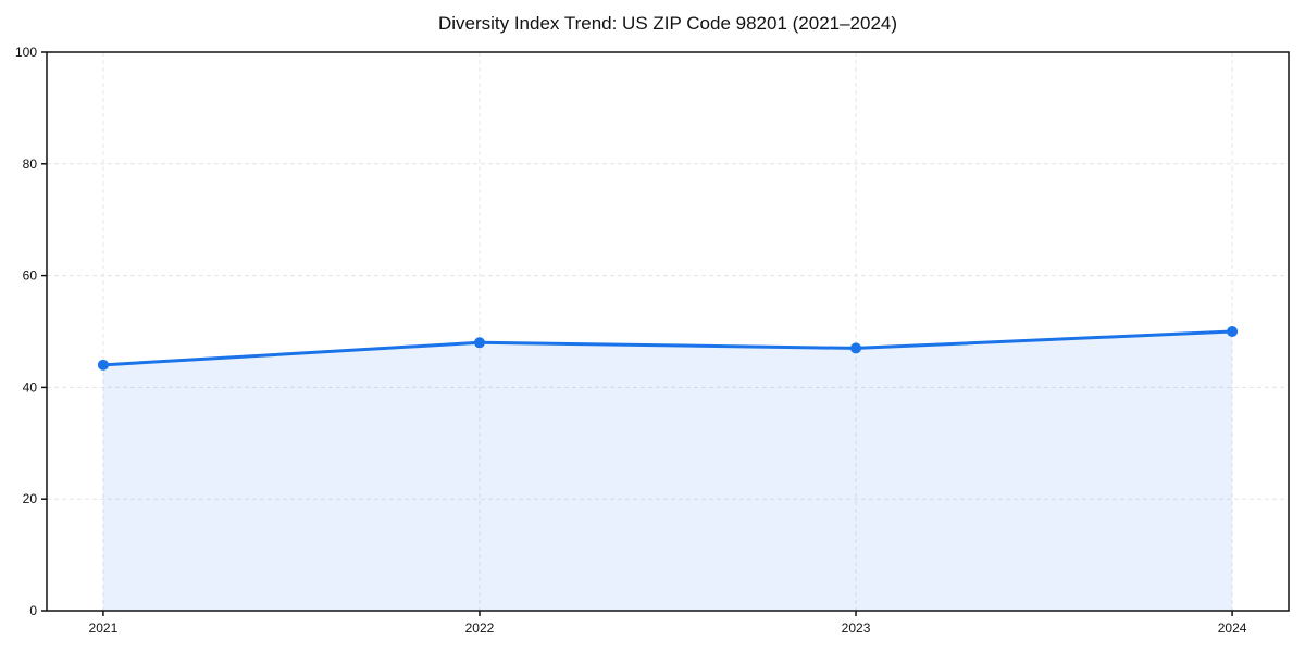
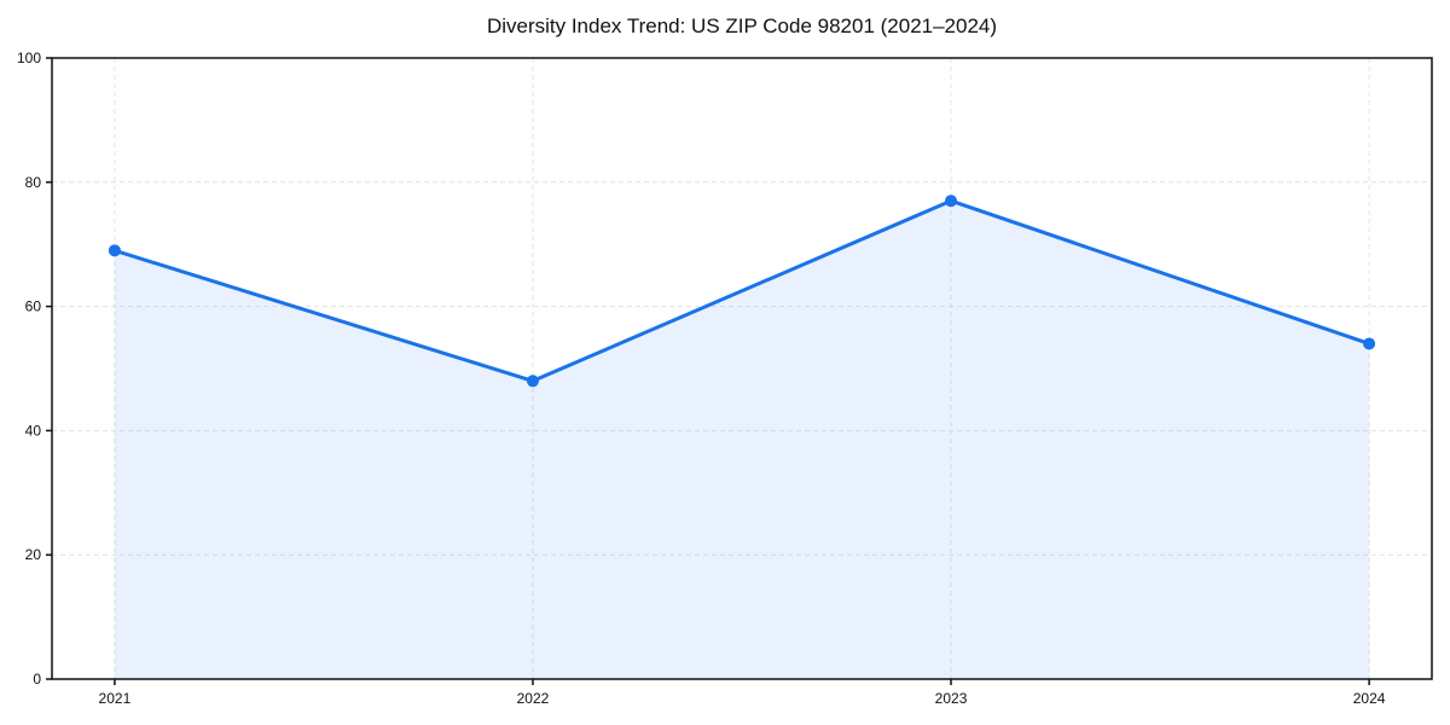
2021: 44 -> 69
2023: 47 -> 77
2024: 50 -> 54
